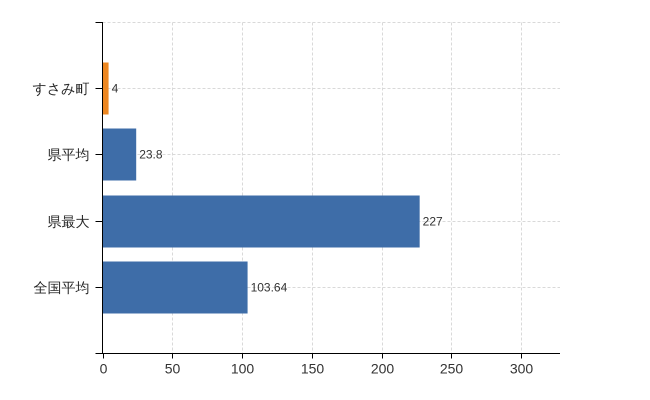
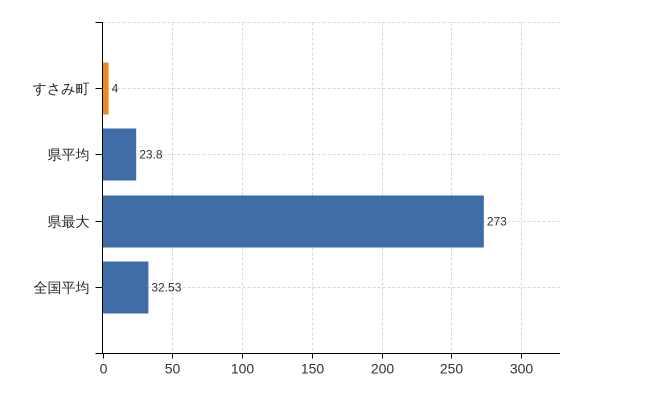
県最大: 227 -> 273
全国平均: 103.64 -> 32.53
